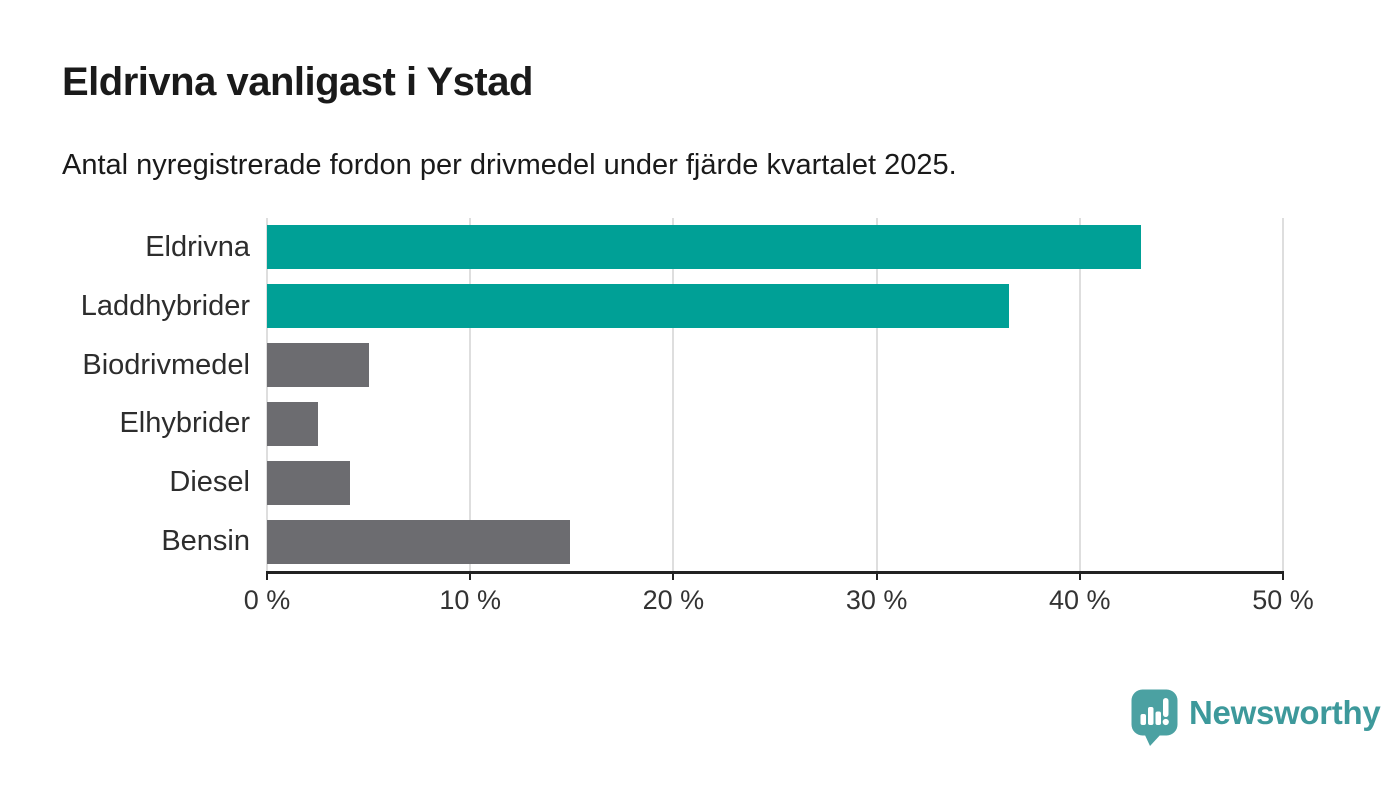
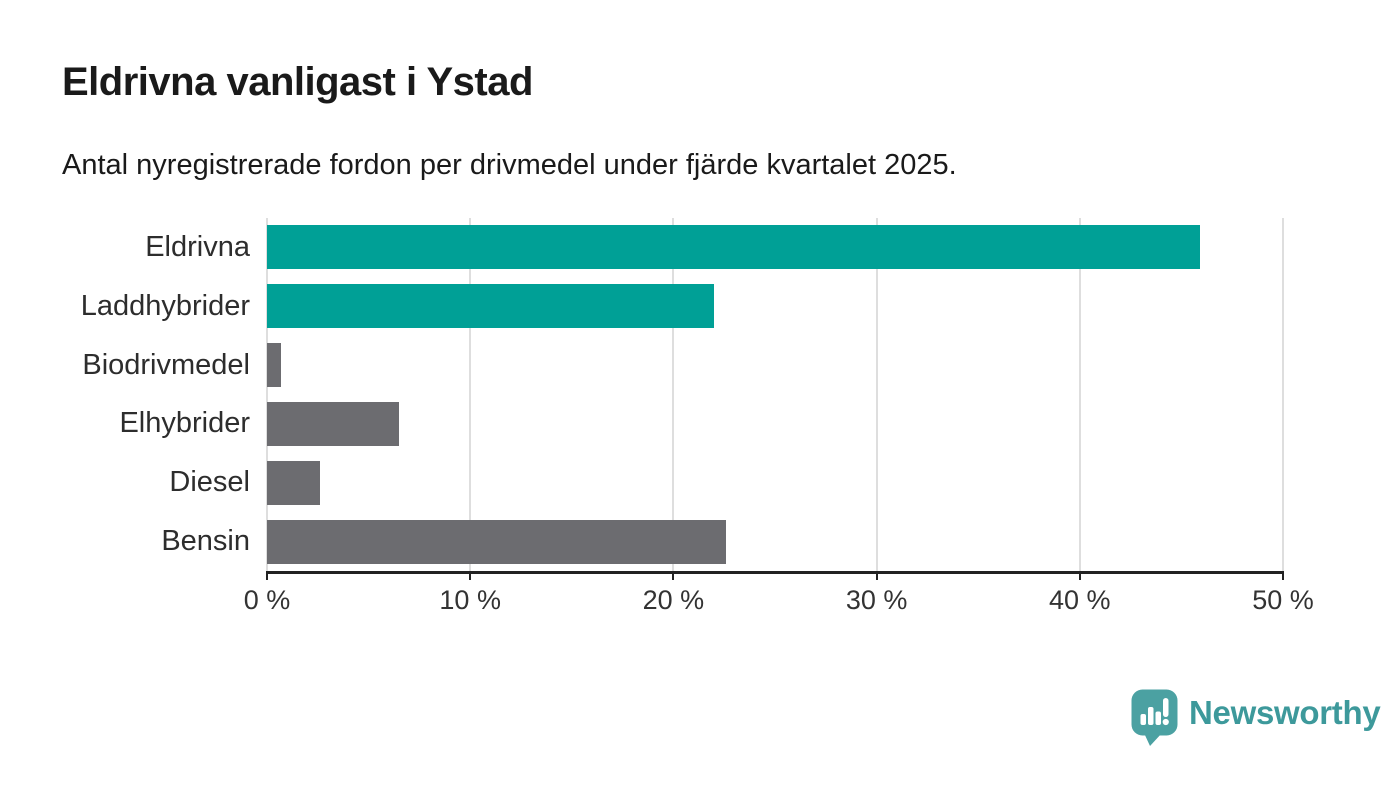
Eldrivna: 43.0% -> 45.9%
Laddhybrider: 36.5% -> 22.0%
Biodrivmedel: 5.0% -> 0.7%
Elhybrider: 2.5% -> 6.5%
Diesel: 4.1% -> 2.6%
Bensin: 14.9% -> 22.6%
